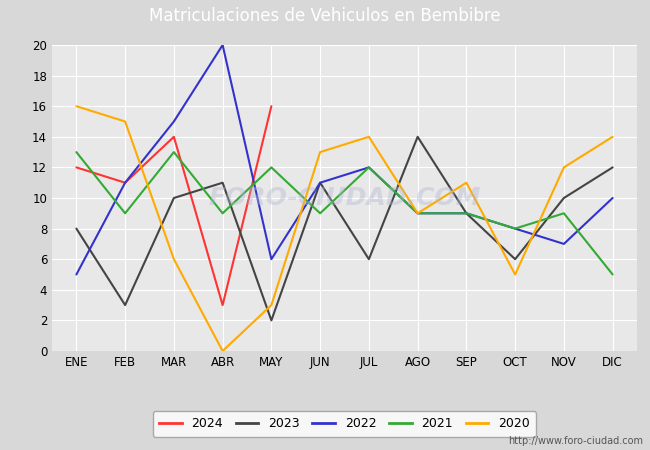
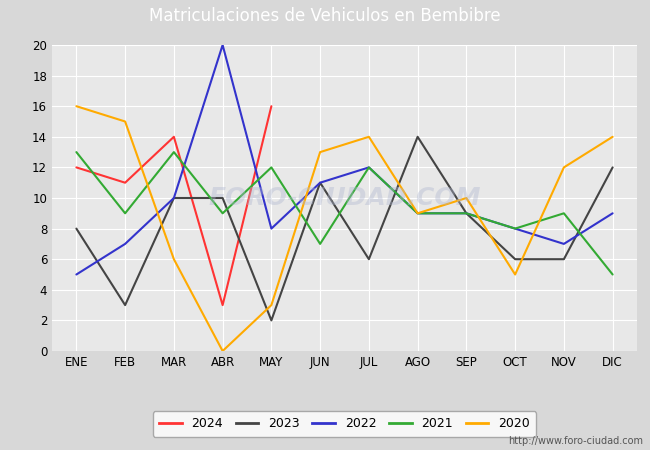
2022/FEB: 11 -> 7
2022/MAR: 15 -> 10
2023/ABR: 11 -> 10
2022/MAY: 6 -> 8
2021/JUN: 9 -> 7
2020/SEP: 11 -> 10
2023/NOV: 10 -> 6
2022/DIC: 10 -> 9
